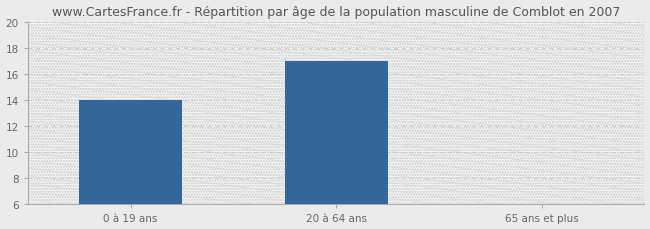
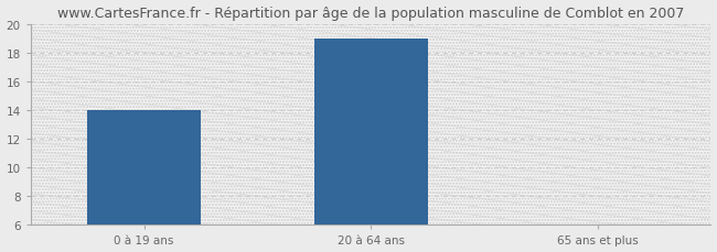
20 à 64 ans: 17.0 -> 19.0
